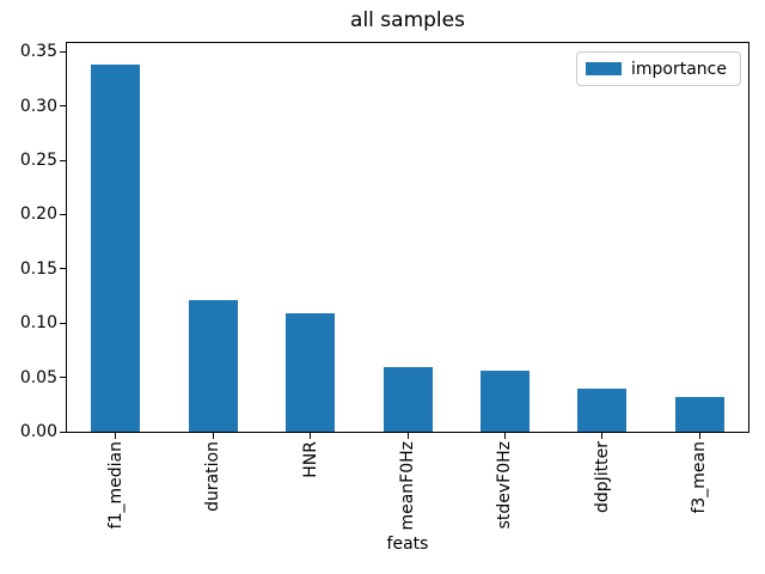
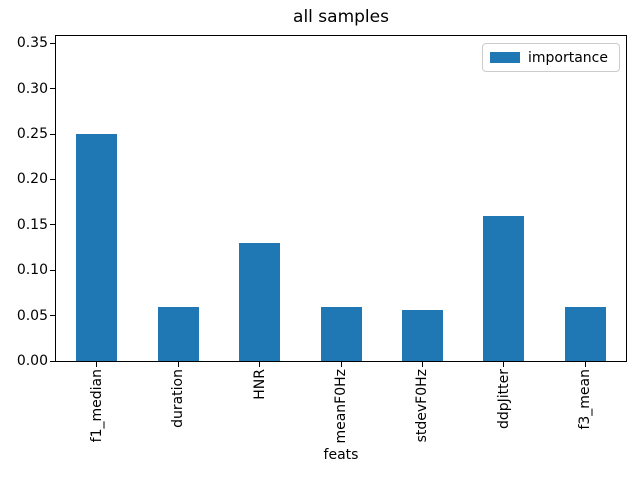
f1_median: 0.34 -> 0.25
duration: 0.12 -> 0.06
HNR: 0.11 -> 0.13
ddpJitter: 0.04 -> 0.16
f3_mean: 0.03 -> 0.06
